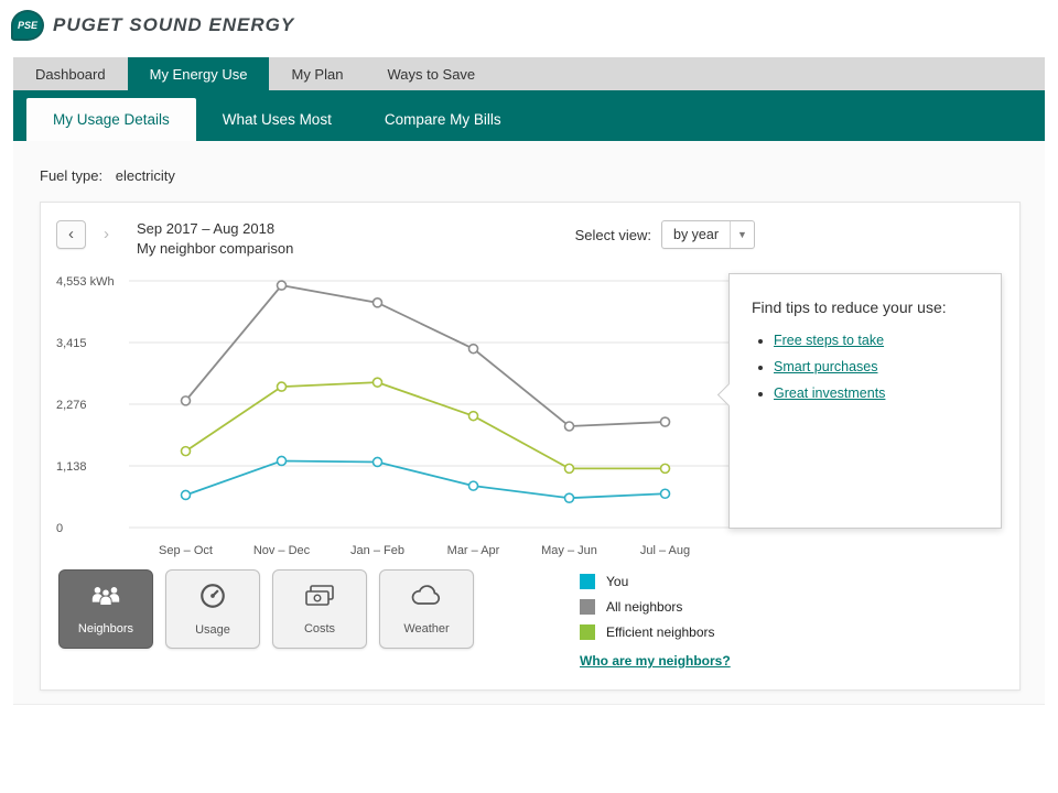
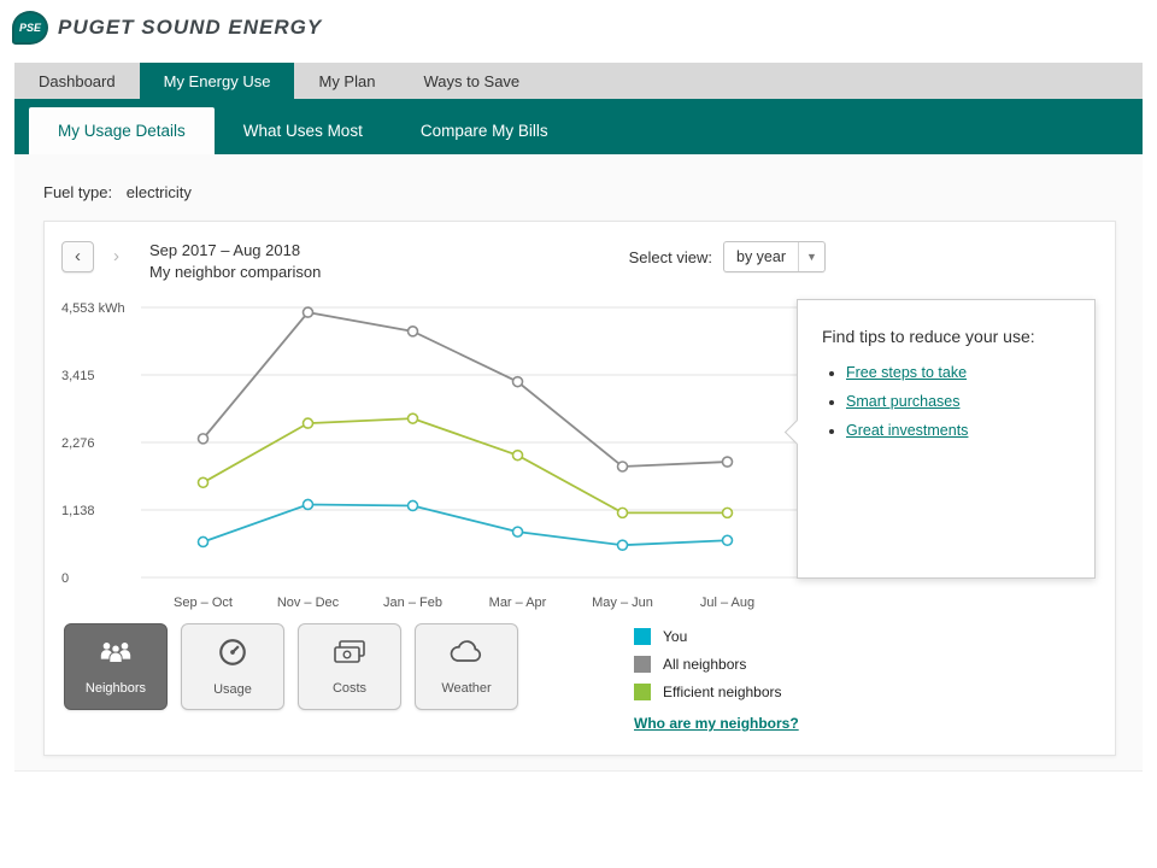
Efficient neighbors/Sep – Oct: 1400 -> 1600
